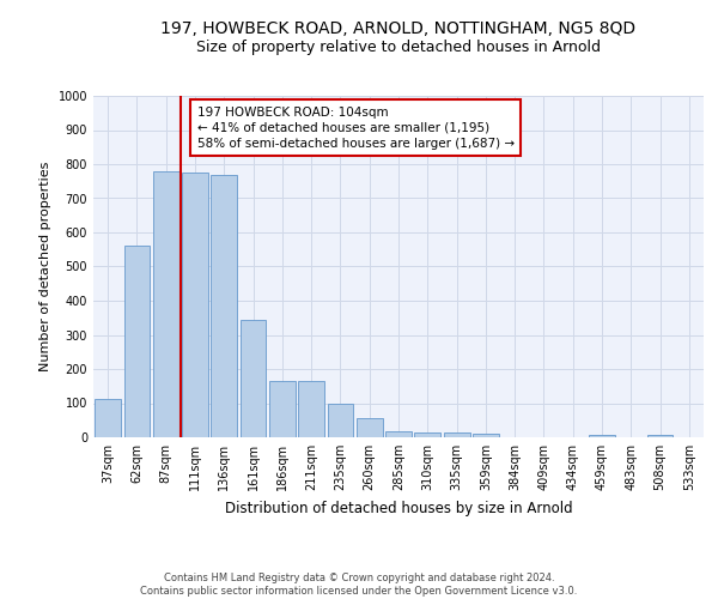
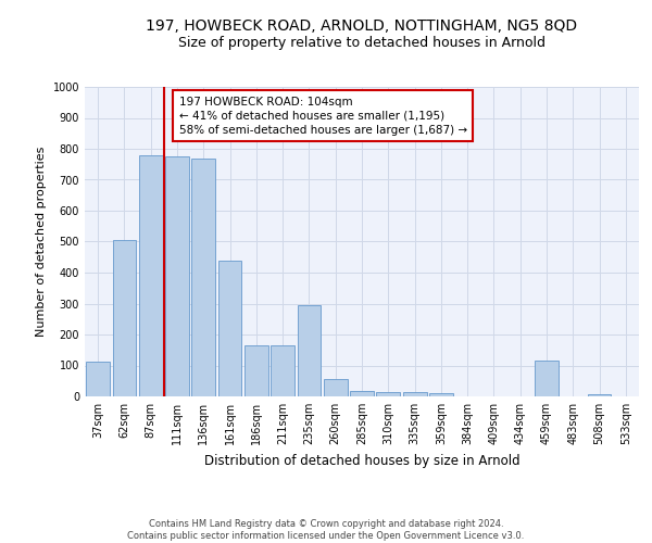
62sqm: 560 -> 505
161sqm: 345 -> 440
235sqm: 98 -> 295
459sqm: 8 -> 115
